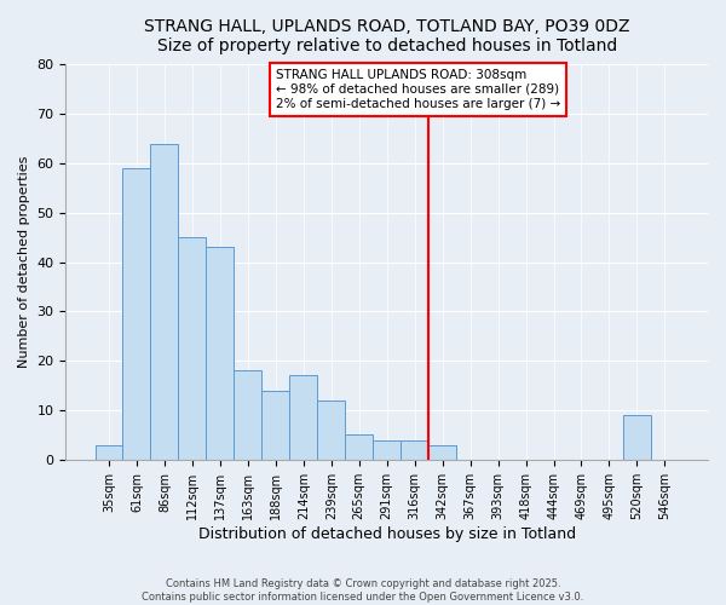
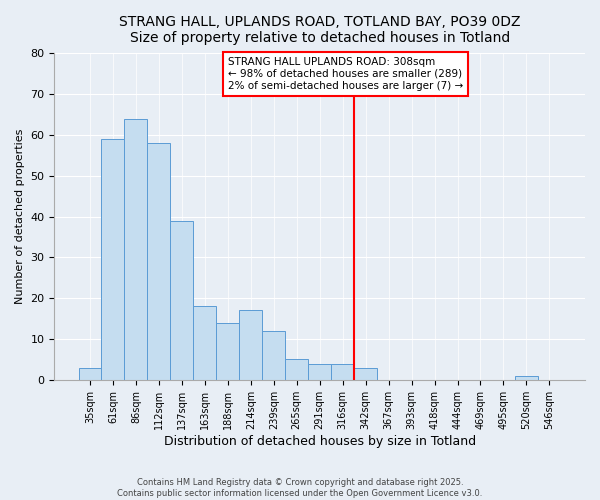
112sqm: 45 -> 58
137sqm: 43 -> 39
520sqm: 9 -> 1
